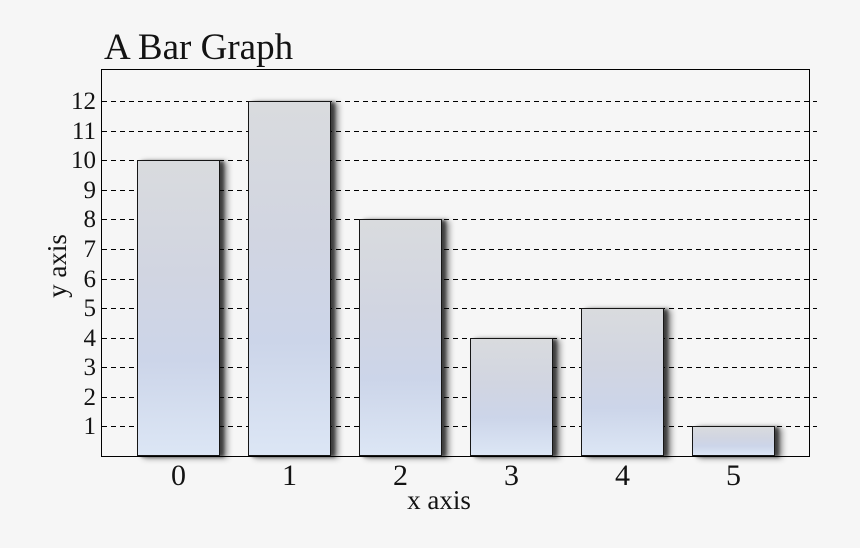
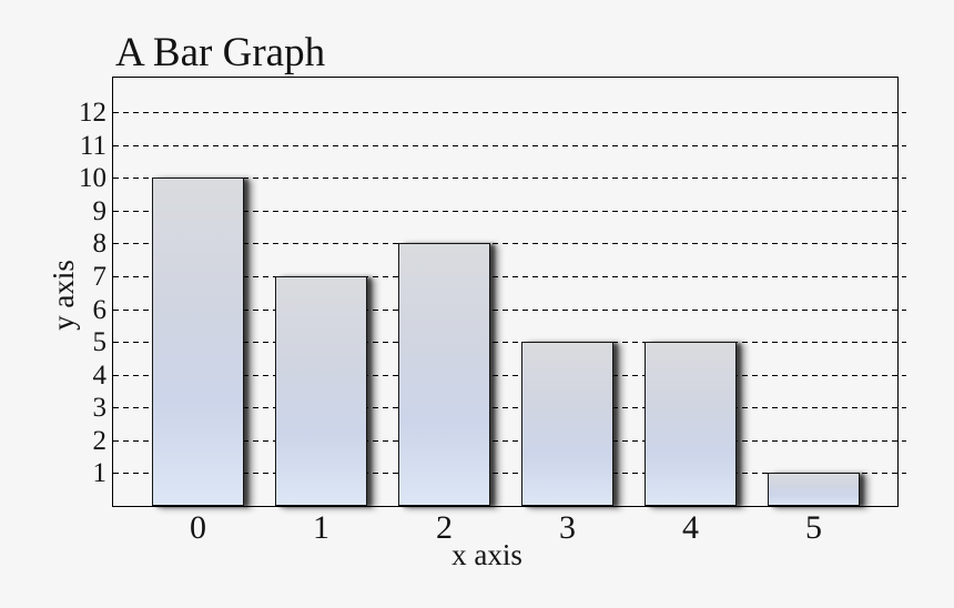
1: 12 -> 7
3: 4 -> 5
